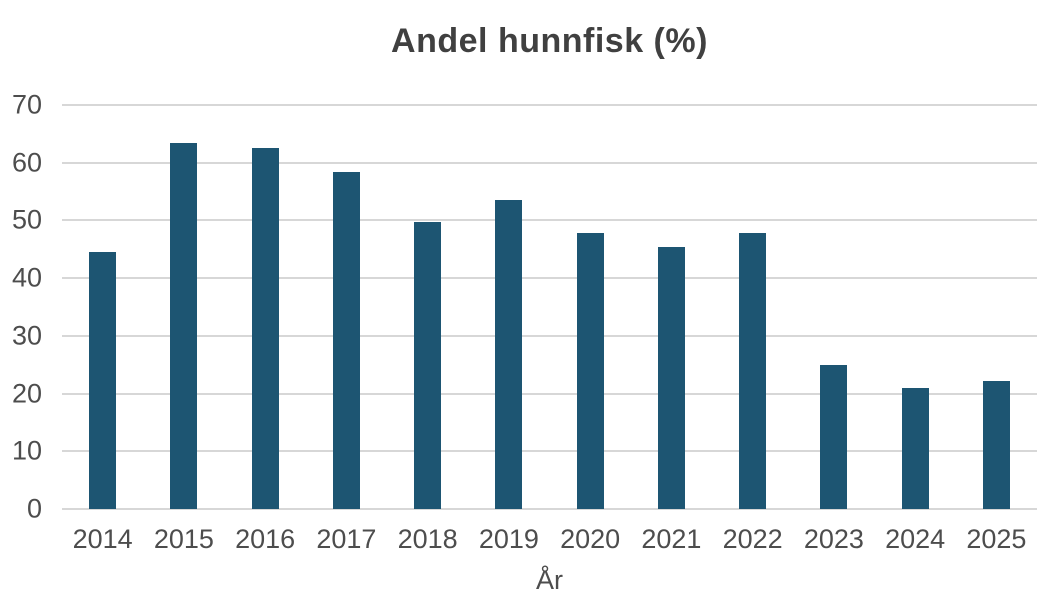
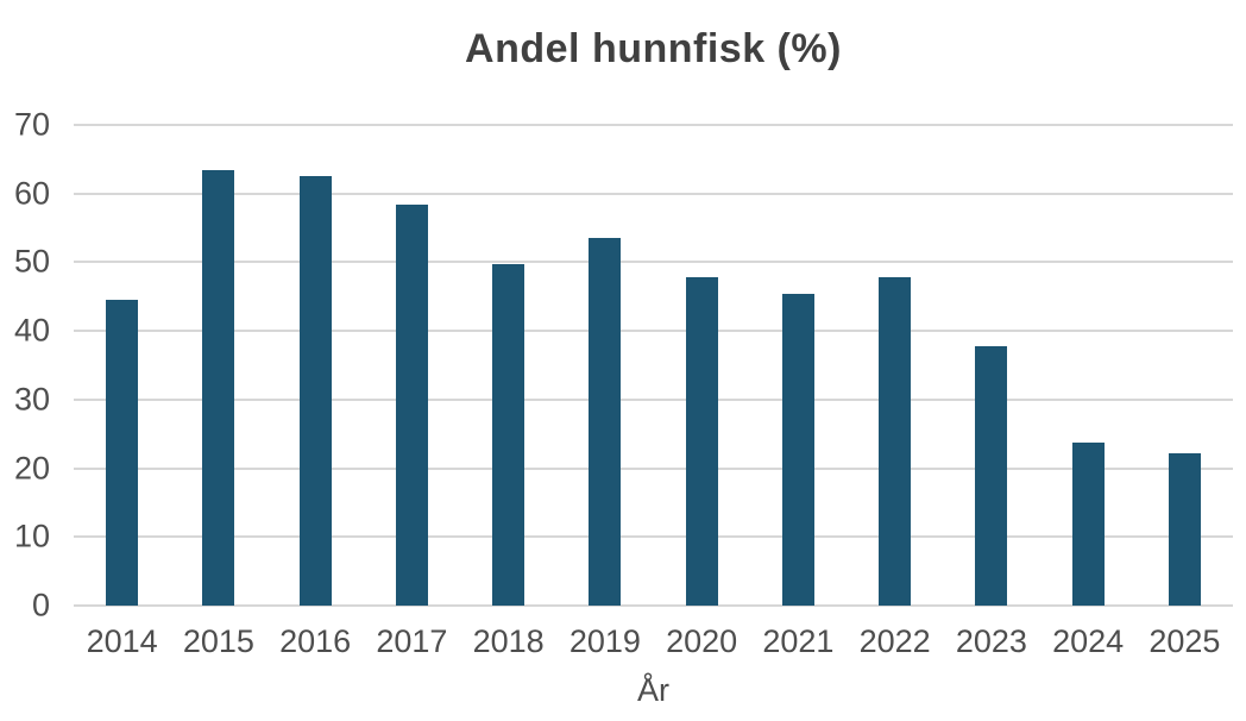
2023: 25 -> 38
2024: 21 -> 24
